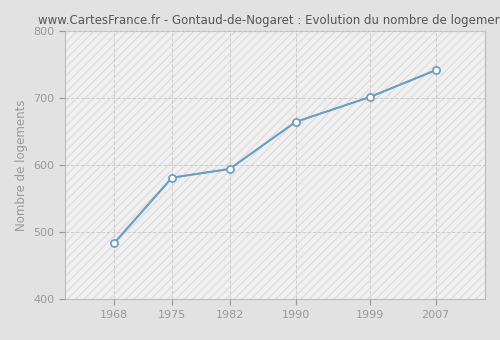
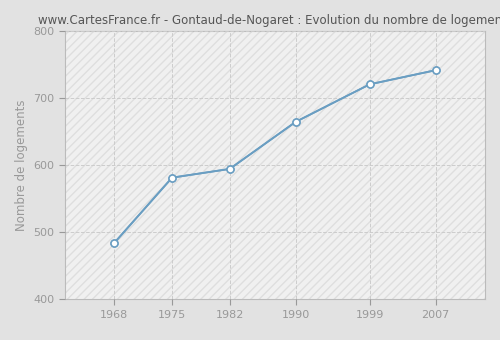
1999: 701 -> 720
